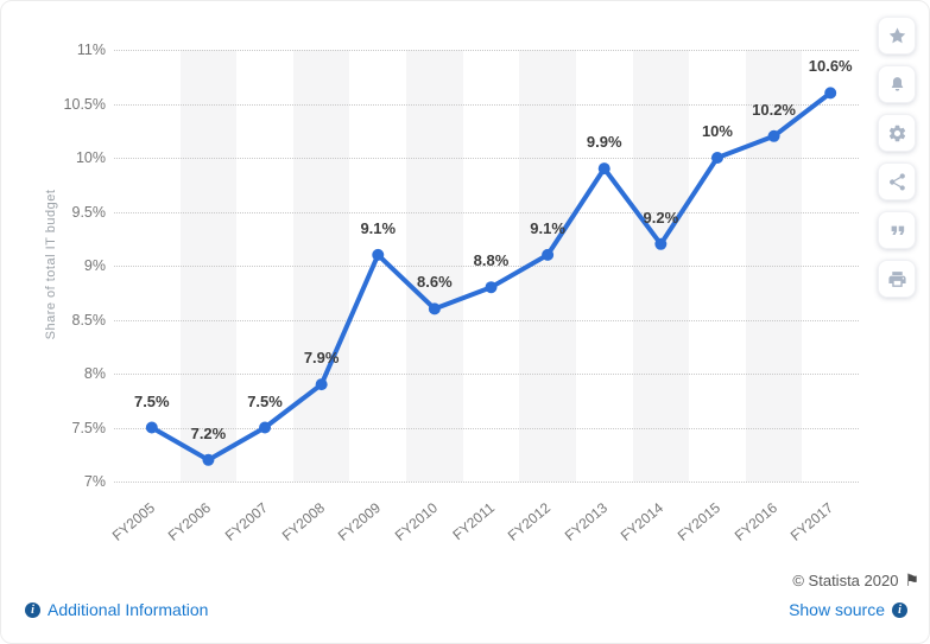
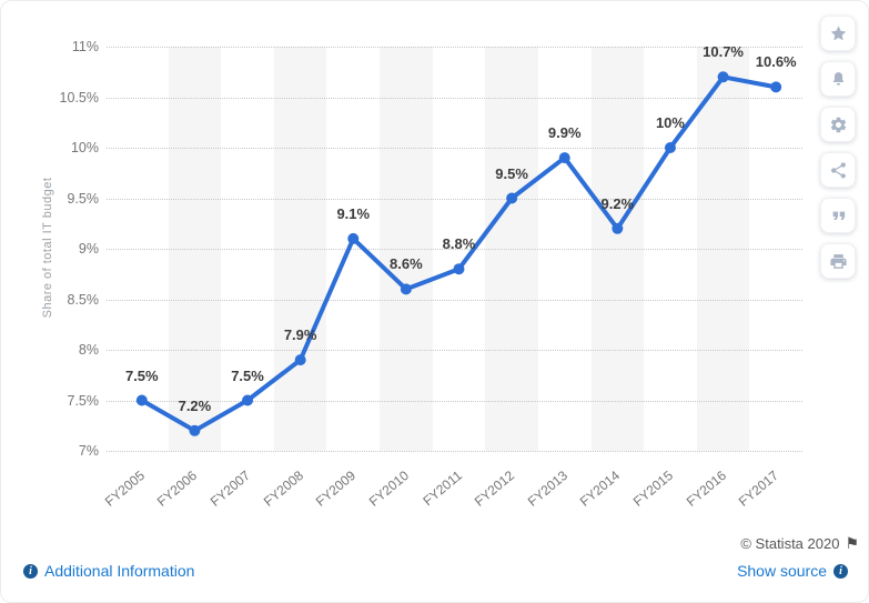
FY2012: 9.1% -> 9.5%
FY2016: 10.2% -> 10.7%
